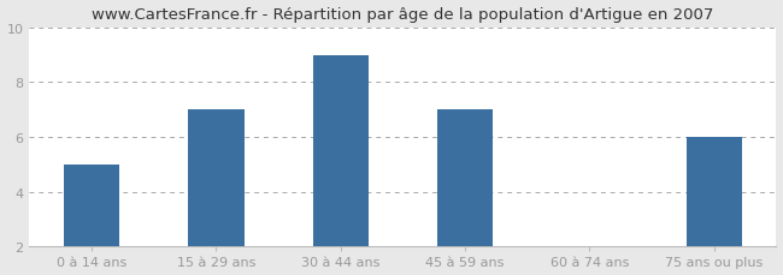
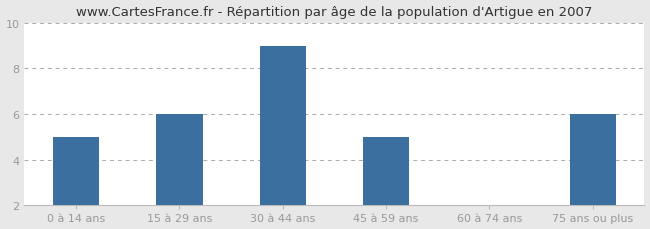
15 à 29 ans: 7 -> 6
45 à 59 ans: 7 -> 5
